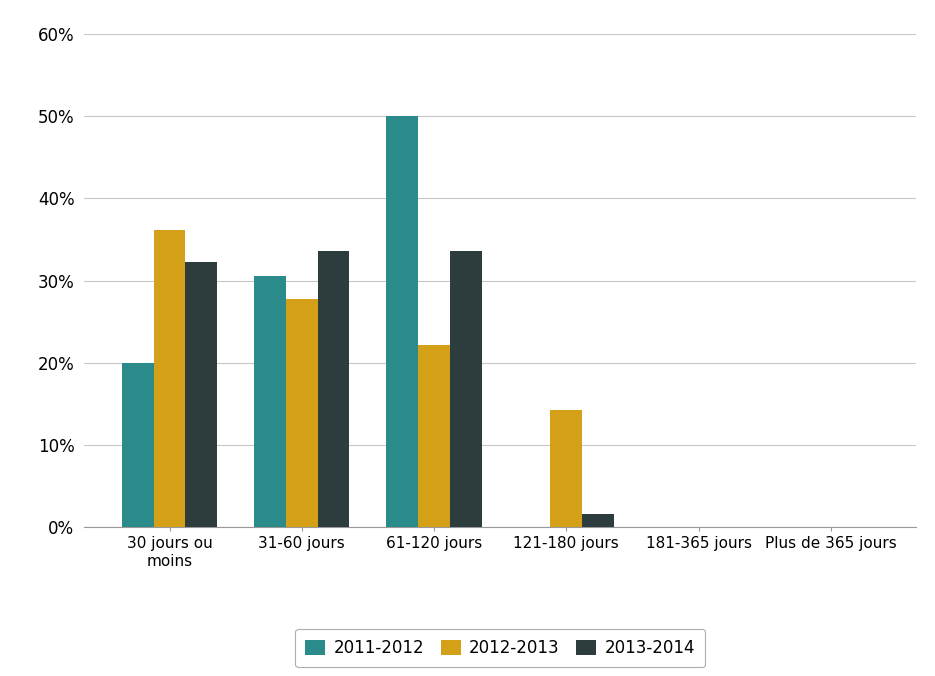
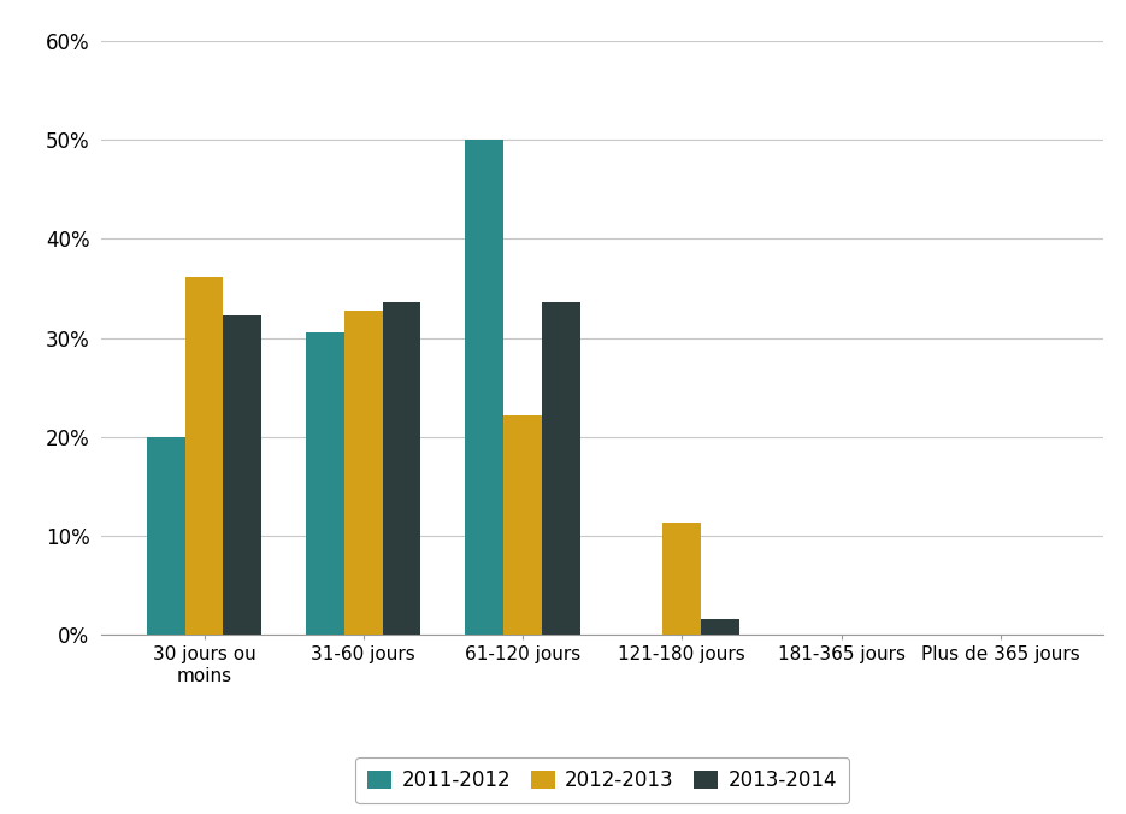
2012-2013/31-60 jours: 27.7% -> 32.8%
2012-2013/121-180 jours: 14.3% -> 11.4%
